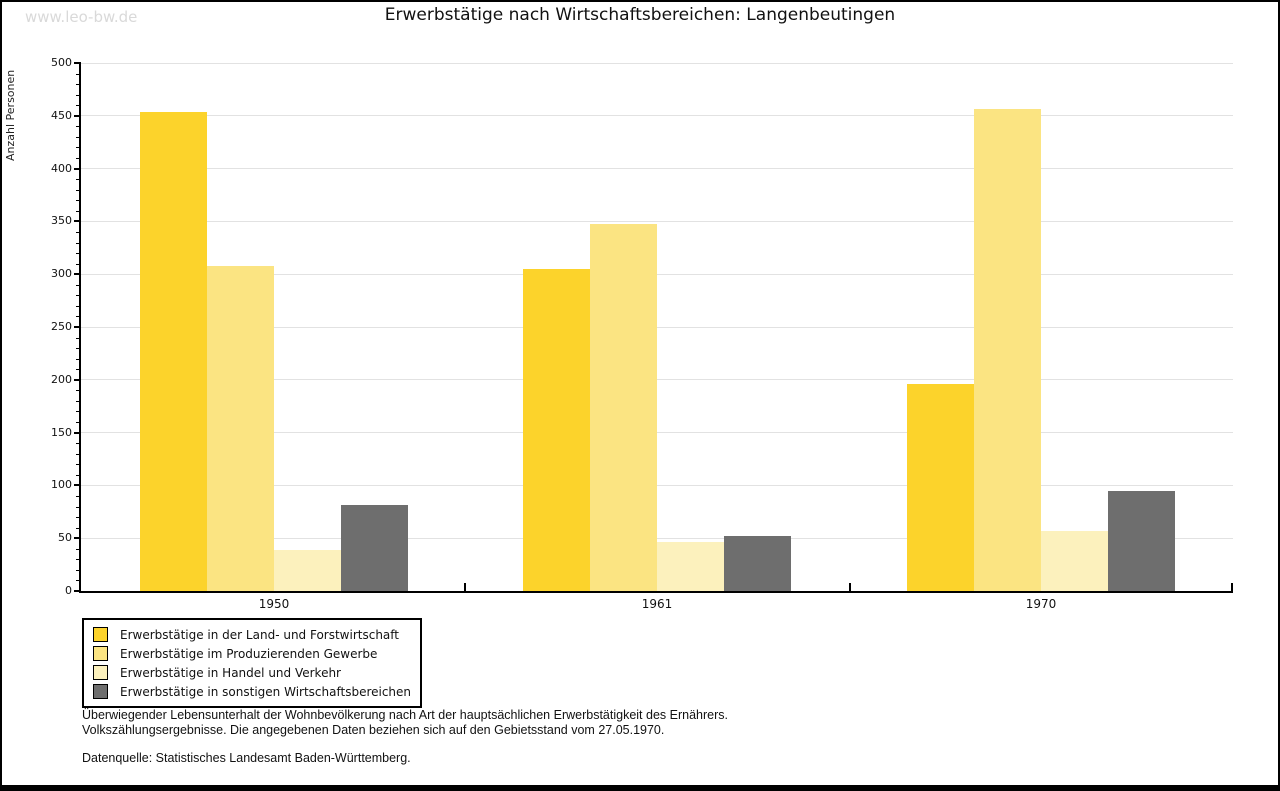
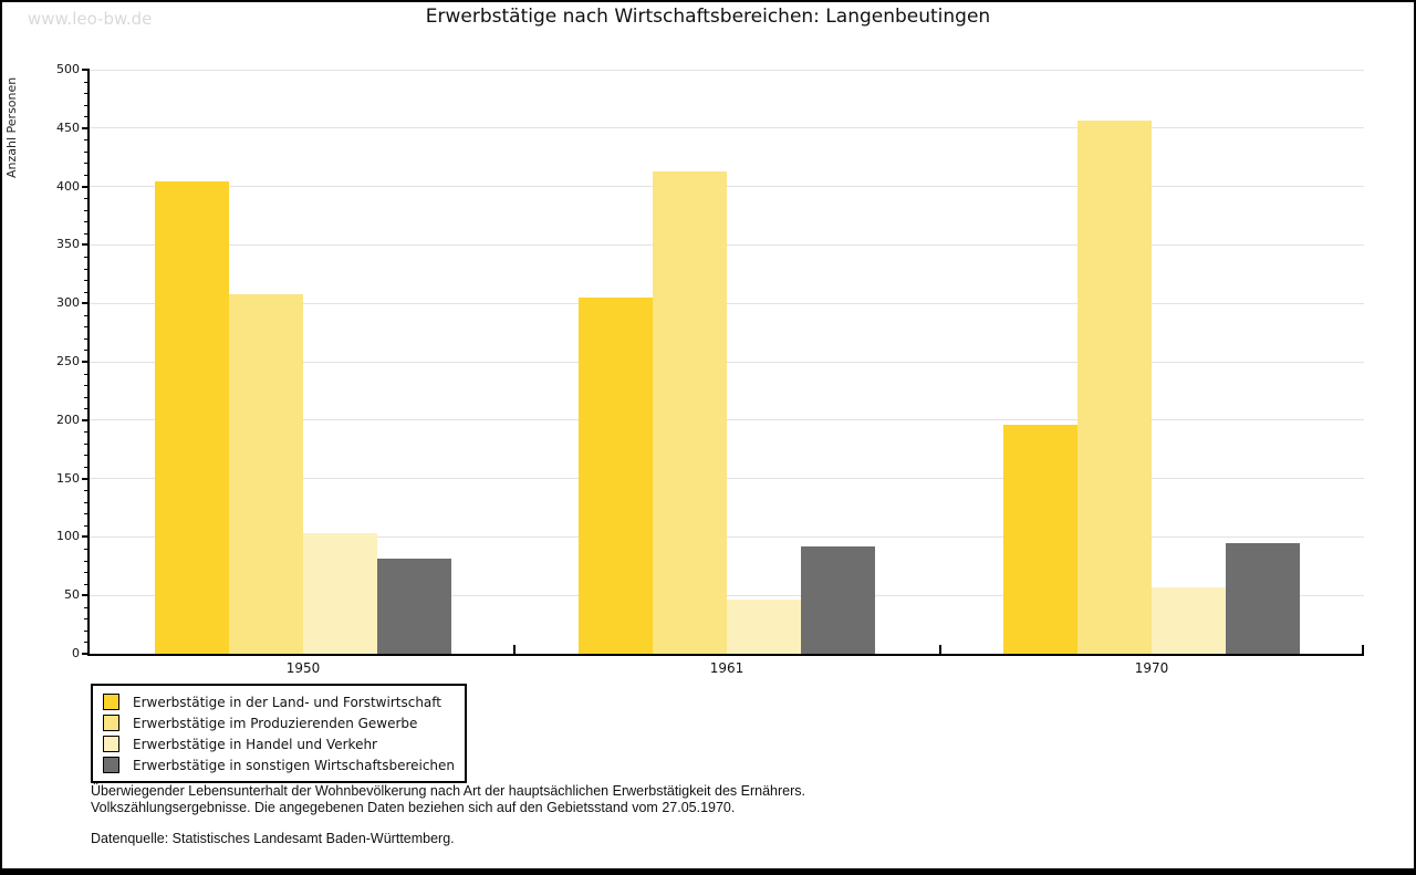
Erwerbstätige in der Land- und Forstwirtschaft/1950: 454 -> 404
Erwerbstätige in Handel und Verkehr/1950: 39 -> 103
Erwerbstätige im Produzierenden Gewerbe/1961: 348 -> 413
Erwerbstätige in sonstigen Wirtschaftsbereichen/1961: 52 -> 92
